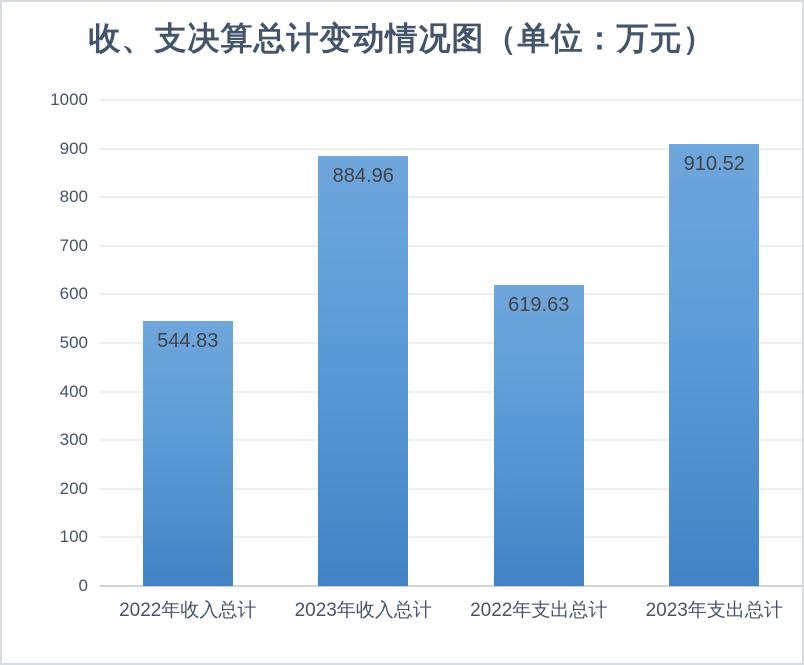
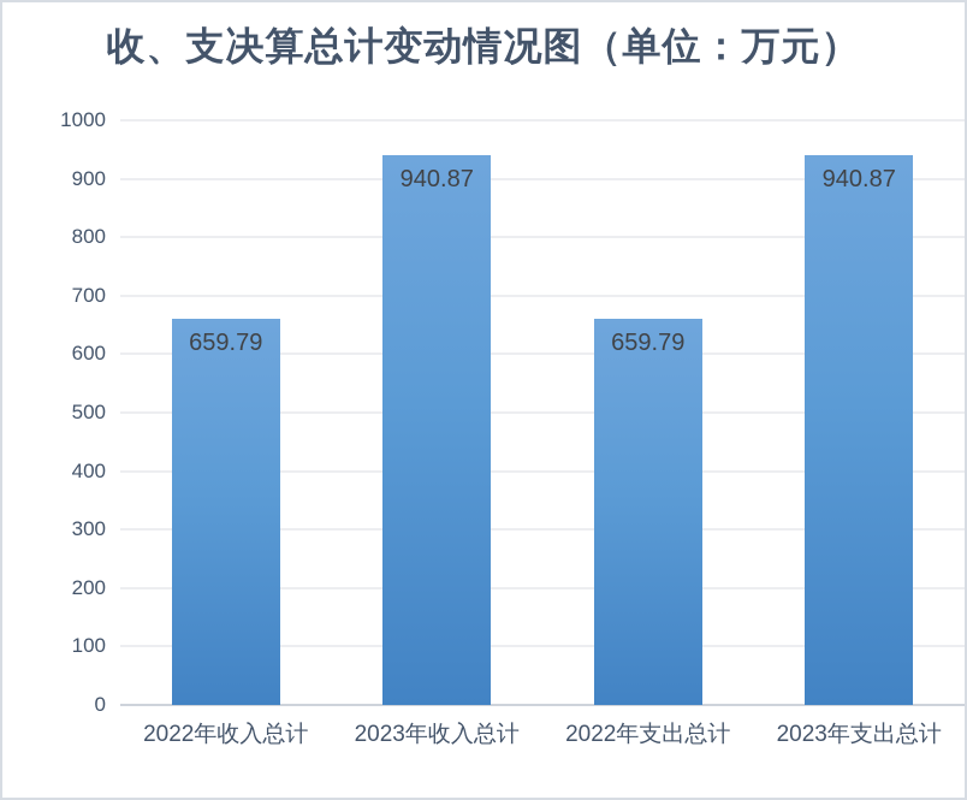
2022年收入总计: 544.83 -> 659.79
2023年收入总计: 884.96 -> 940.87
2022年支出总计: 619.63 -> 659.79
2023年支出总计: 910.52 -> 940.87
